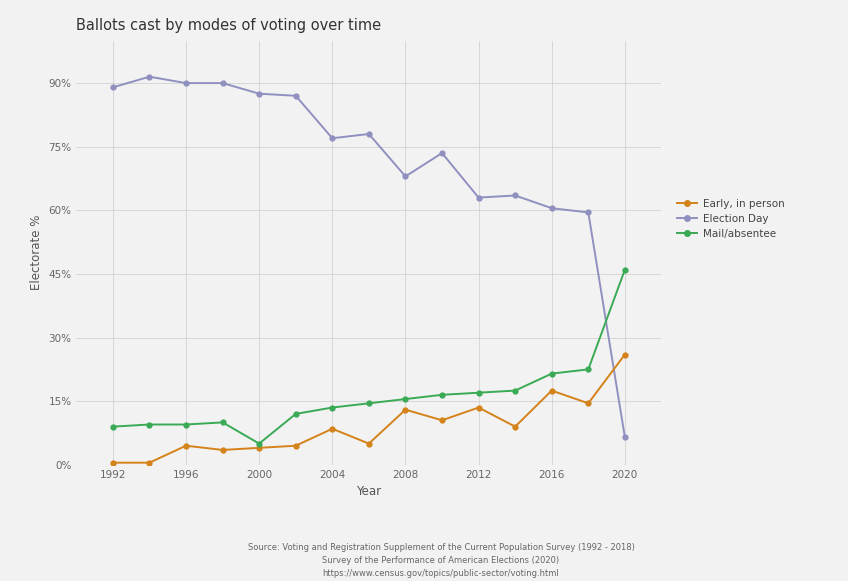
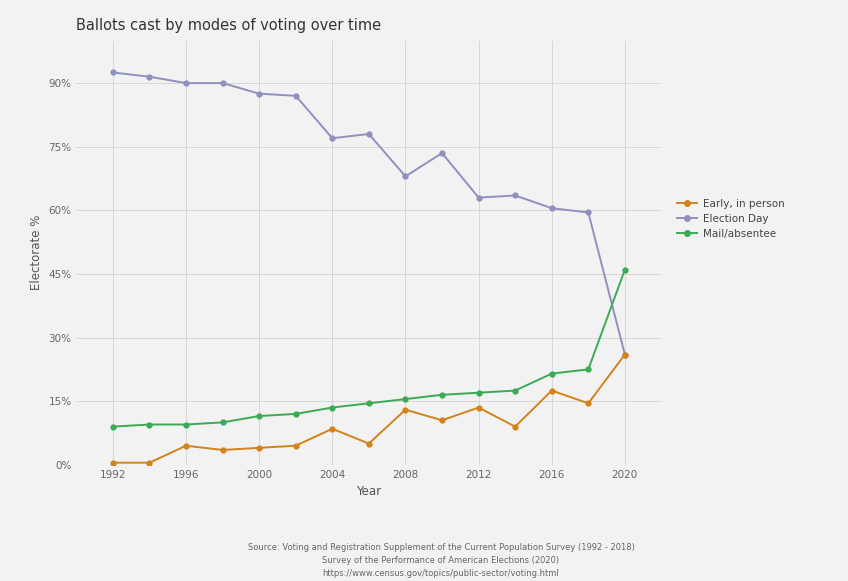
Election Day/1992: 89.0% -> 92.5%
Mail/absentee/2000: 5.0% -> 11.5%
Election Day/2020: 6.5% -> 26.0%
